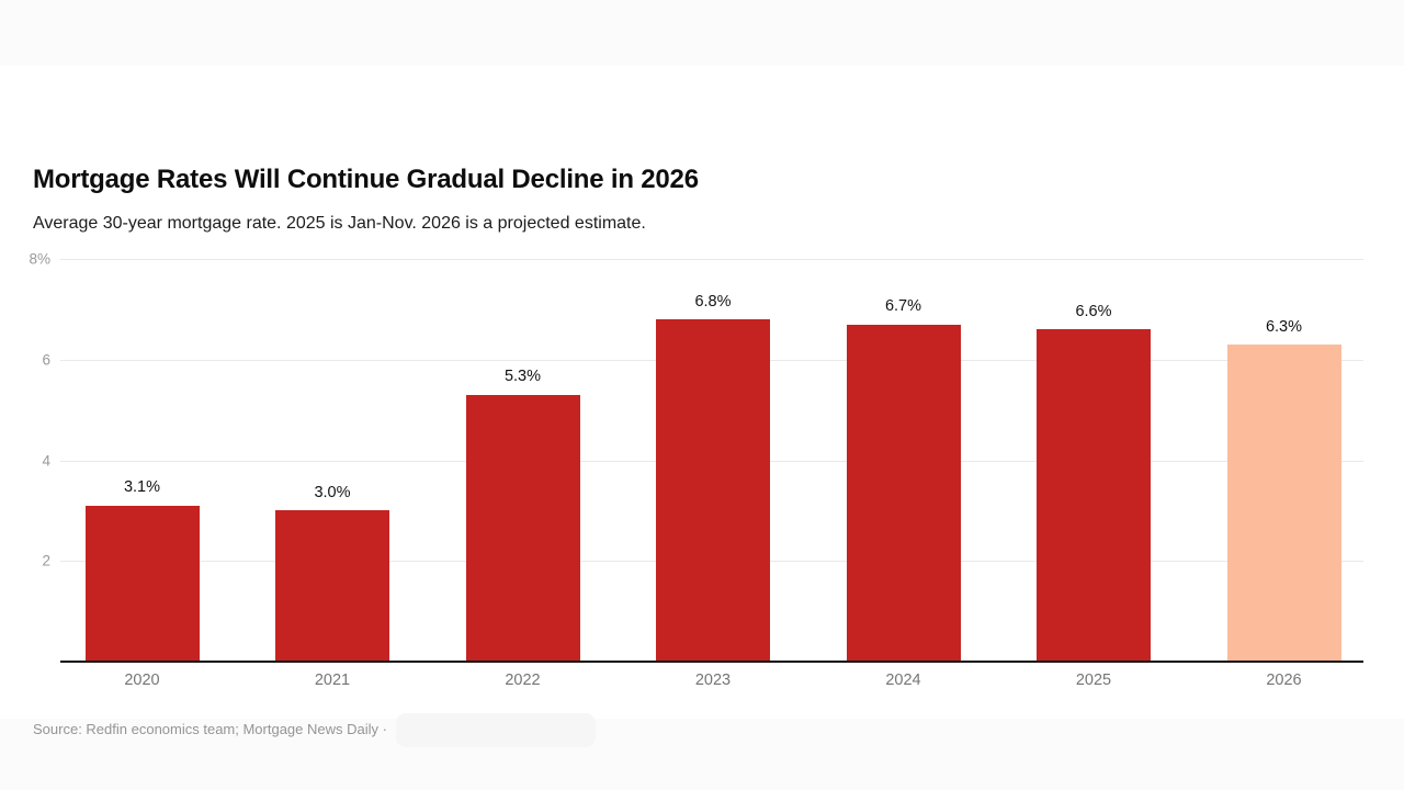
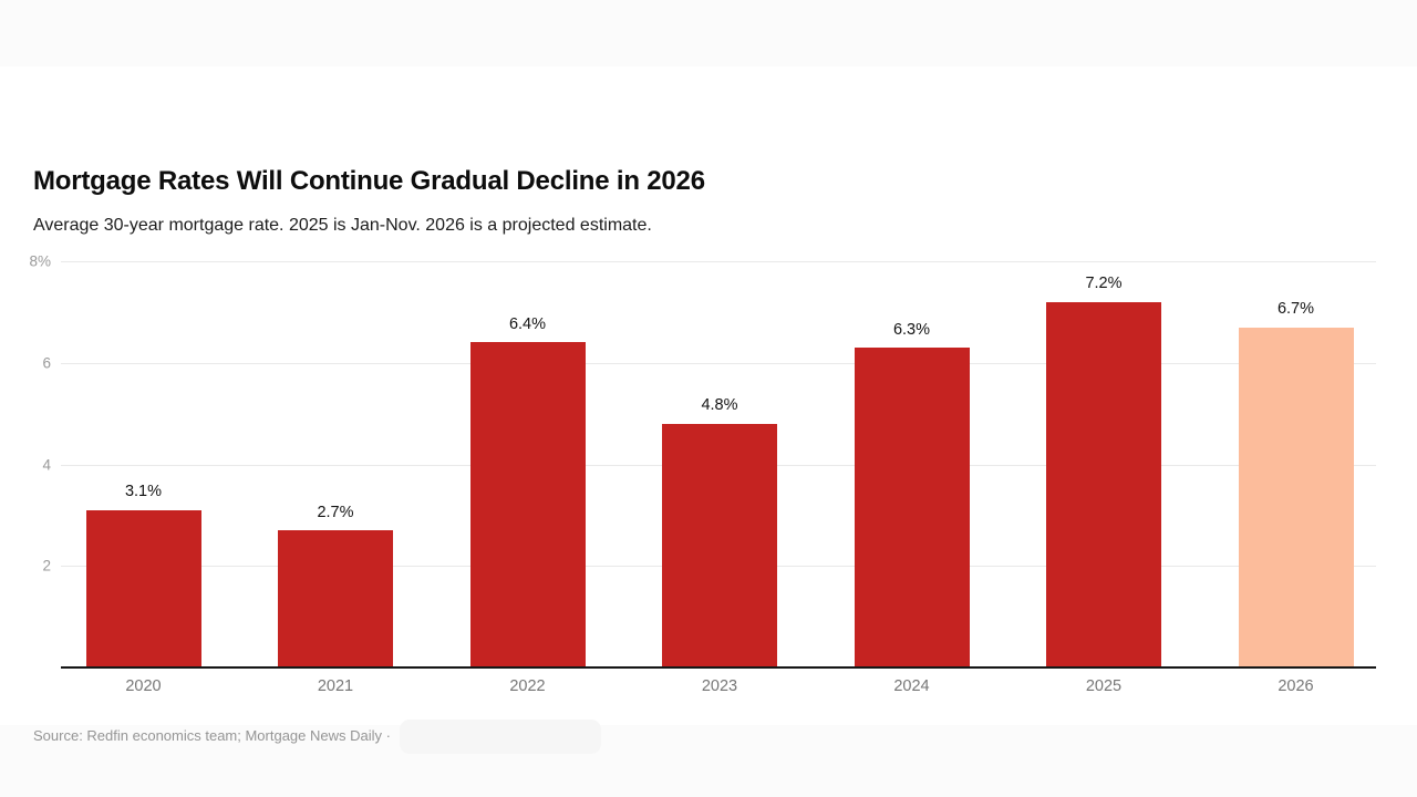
2021: 3.0% -> 2.7%
2022: 5.3% -> 6.4%
2023: 6.8% -> 4.8%
2024: 6.7% -> 6.3%
2025: 6.6% -> 7.2%
2026: 6.3% -> 6.7%
